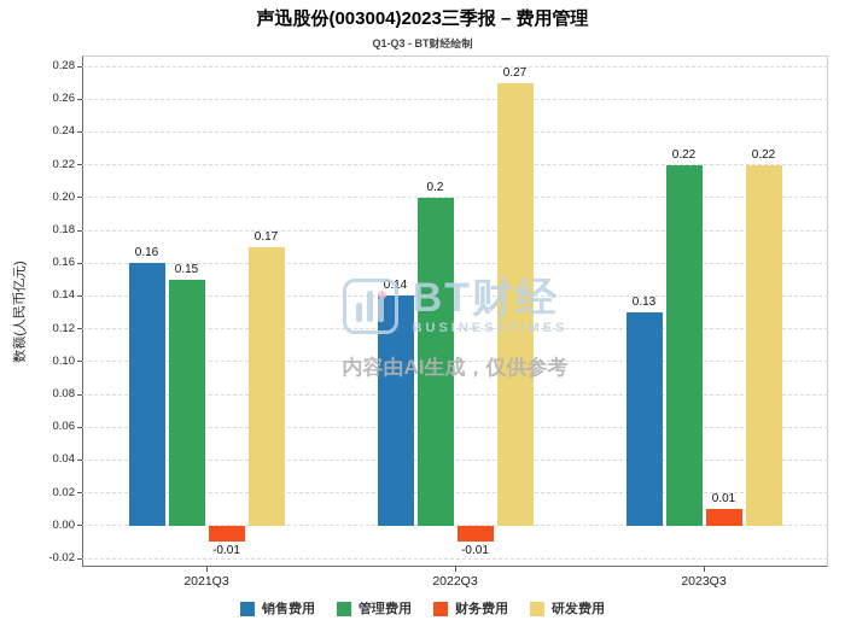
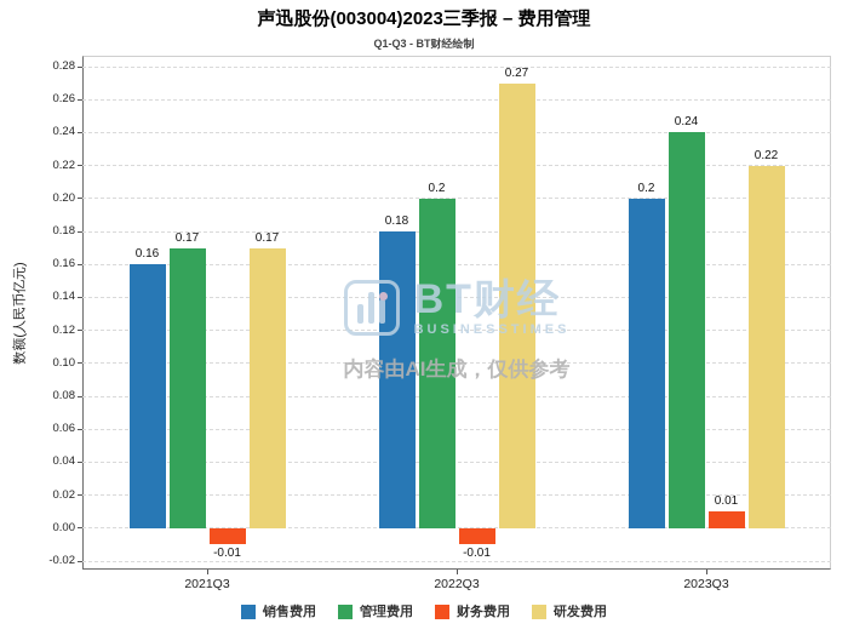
管理费用/2021Q3: 0.15 -> 0.17
销售费用/2022Q3: 0.14 -> 0.18
销售费用/2023Q3: 0.13 -> 0.2
管理费用/2023Q3: 0.22 -> 0.24
